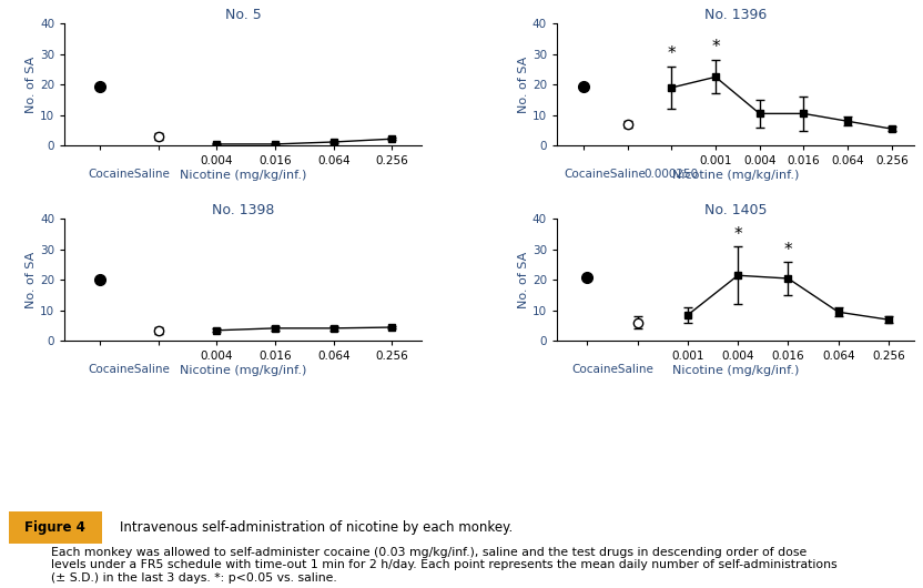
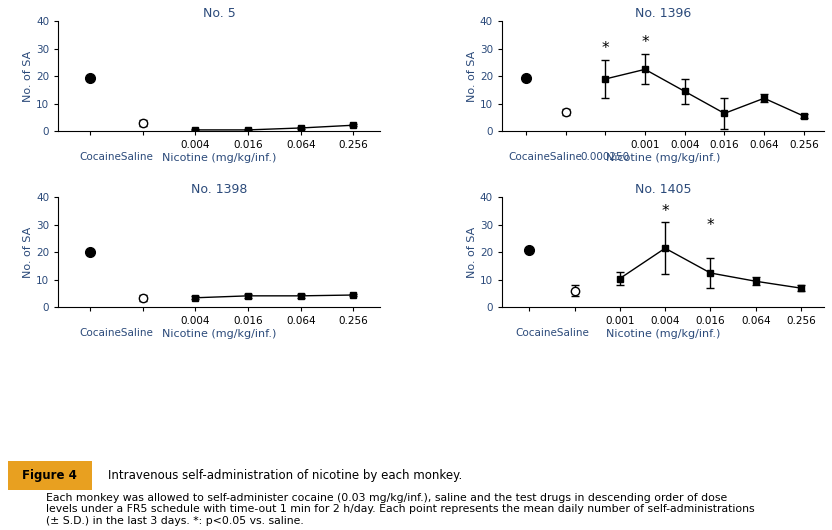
No. 1396/0.004: 10.5 -> 14.5
No. 1396/0.016: 10.5 -> 6.5
No. 1396/0.064: 8.0 -> 12.0
No. 1405/0.001: 8.5 -> 10.5
No. 1405/0.016: 20.5 -> 12.5
